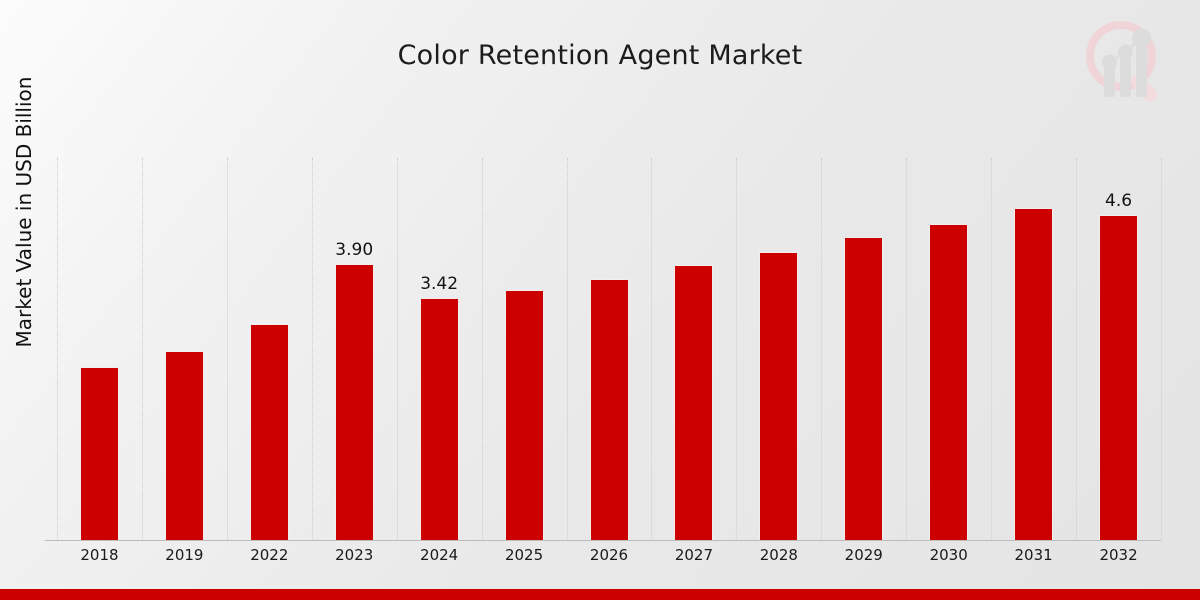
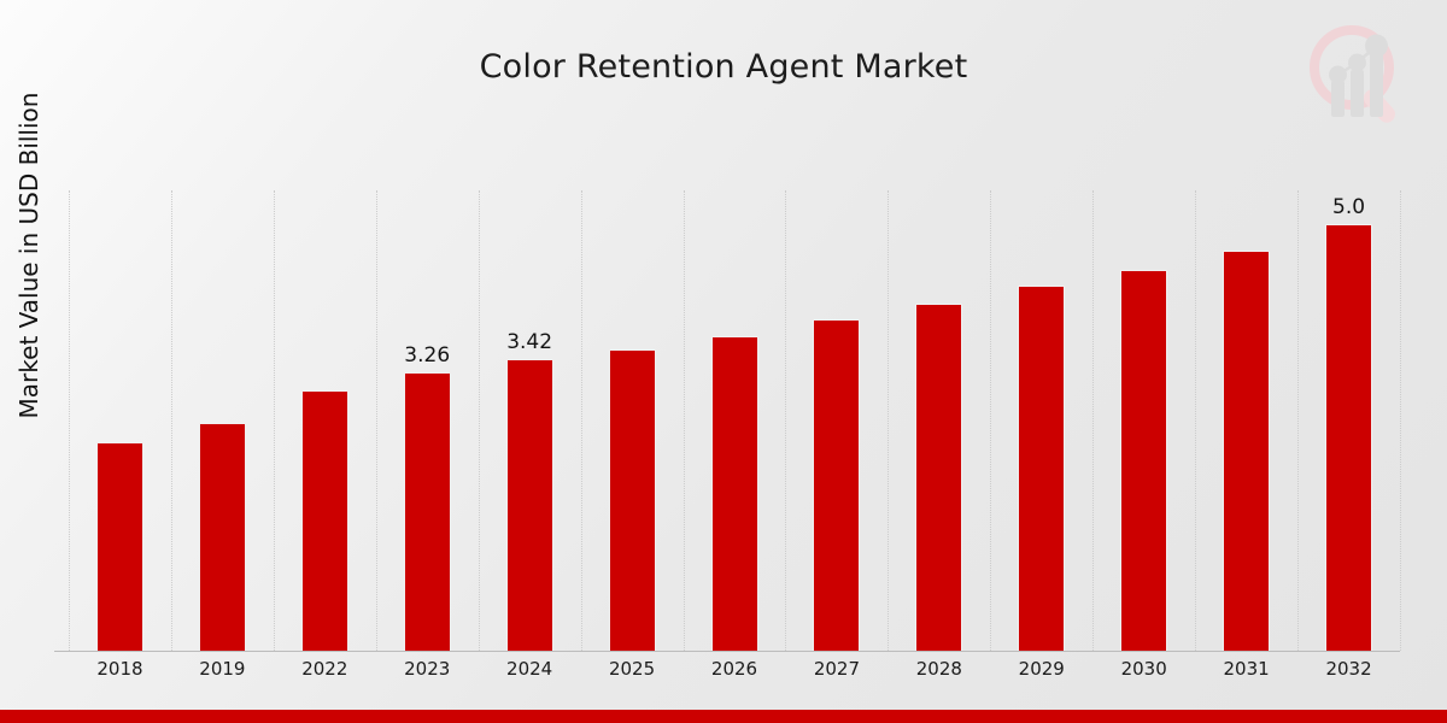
2023: 3.90 -> 3.26
2032: 4.6 -> 5.0
